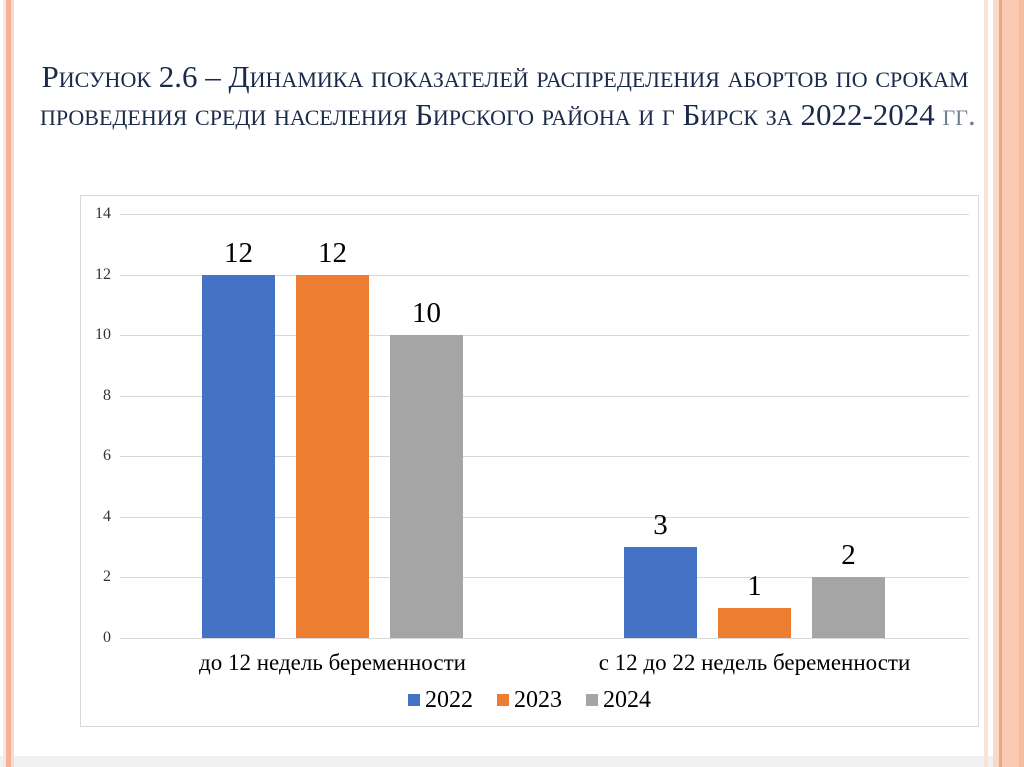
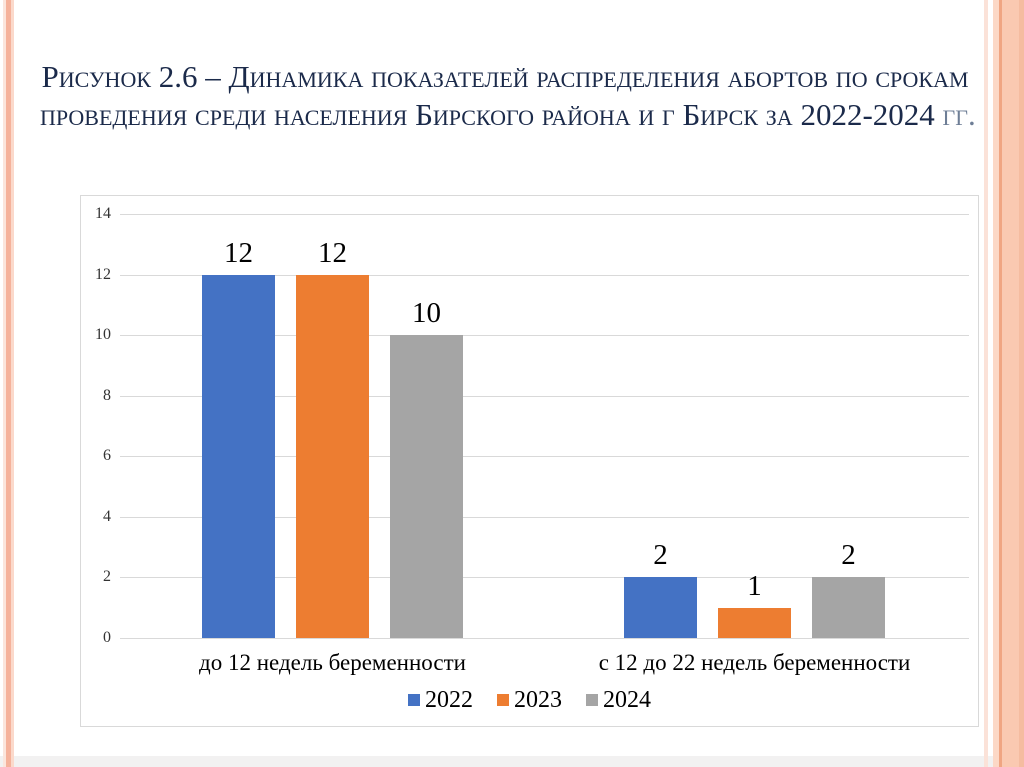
2022/с 12 до 22 недель беременности: 3 -> 2
